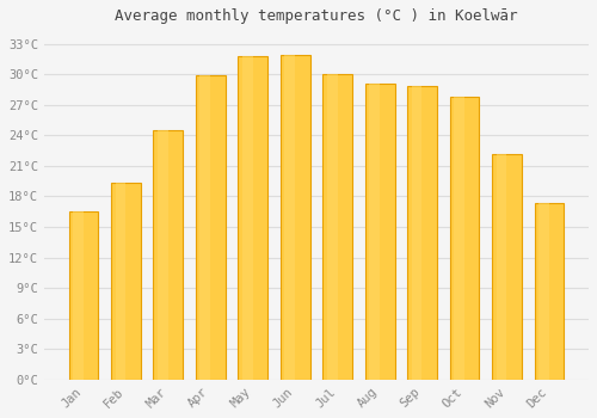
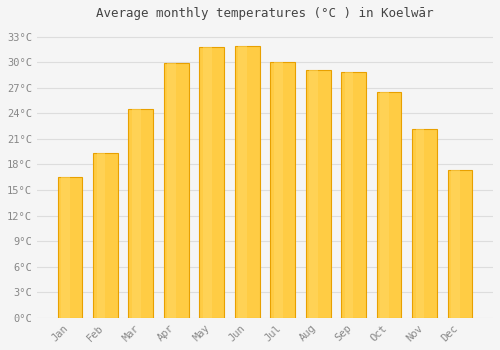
Oct: 27.8°C -> 26.5°C
